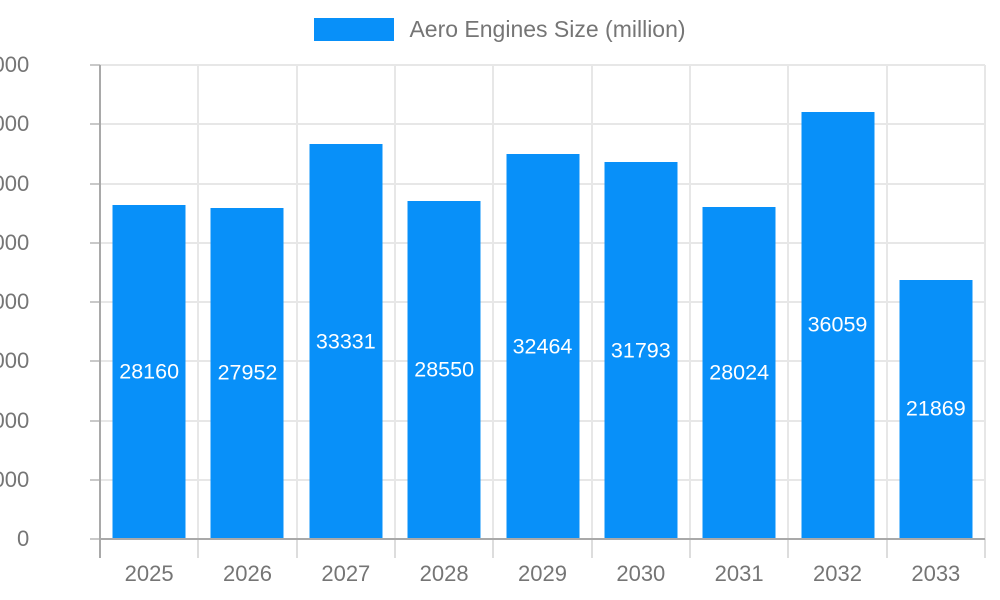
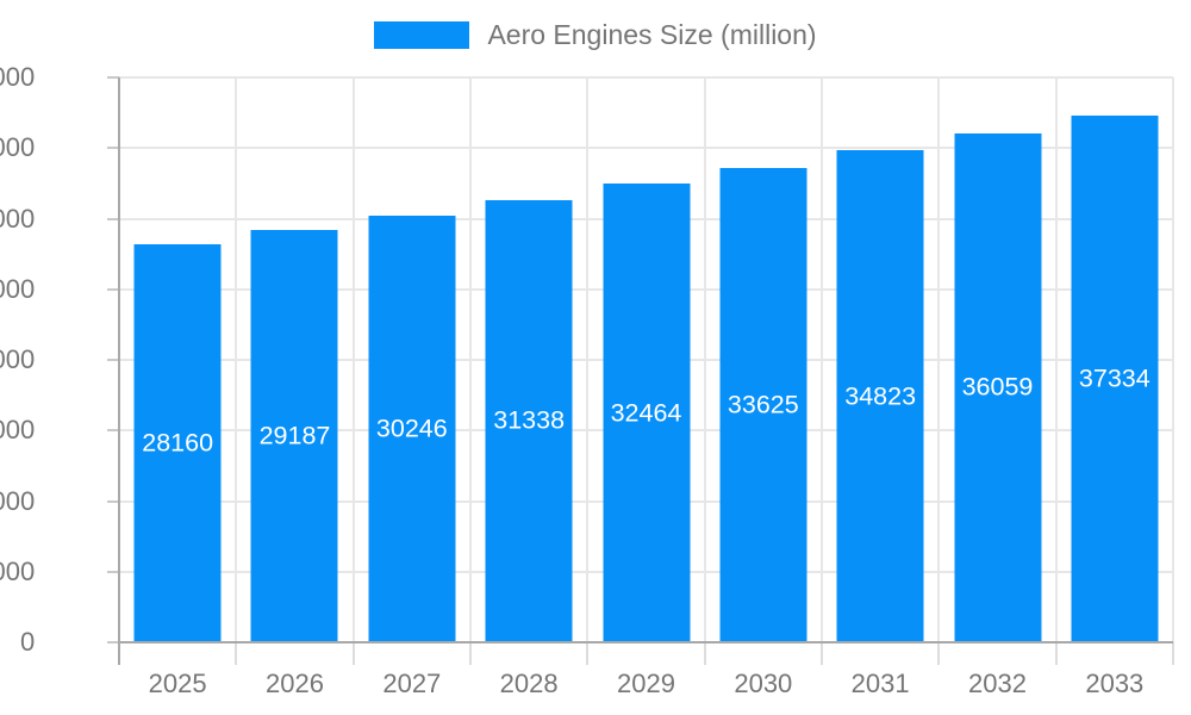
2026: 27952 -> 29187
2027: 33331 -> 30246
2028: 28550 -> 31338
2030: 31793 -> 33625
2031: 28024 -> 34823
2033: 21869 -> 37334
